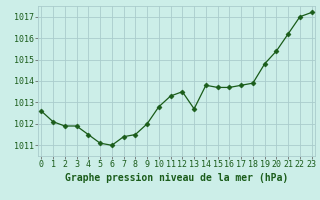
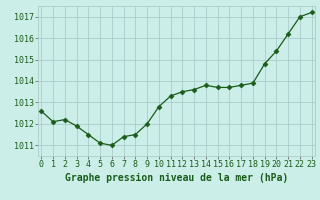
2: 1011.9 -> 1012.2
13: 1012.7 -> 1013.6
